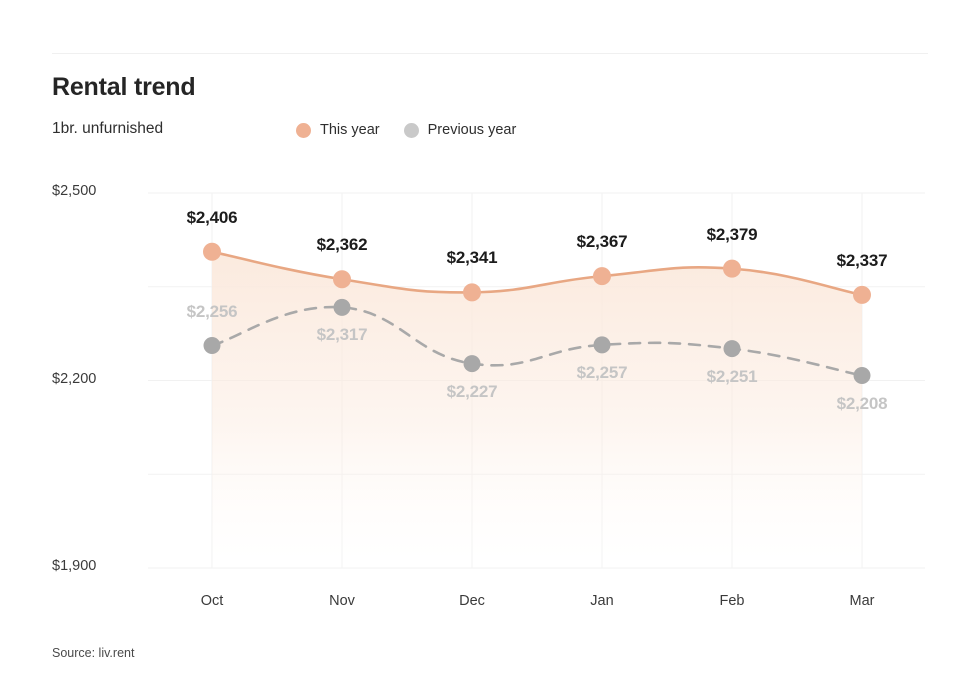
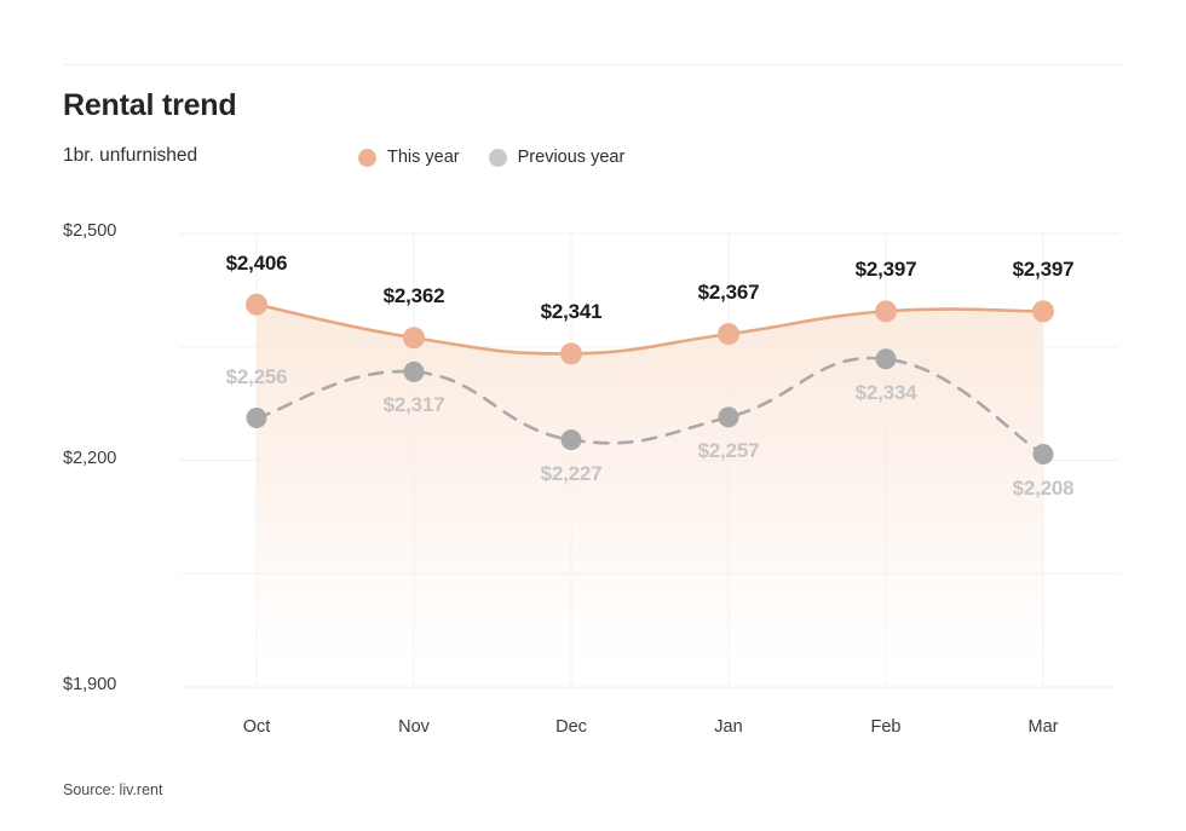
This year/Feb: $2,379 -> $2,397
Previous year/Feb: $2,251 -> $2,334
This year/Mar: $2,337 -> $2,397
